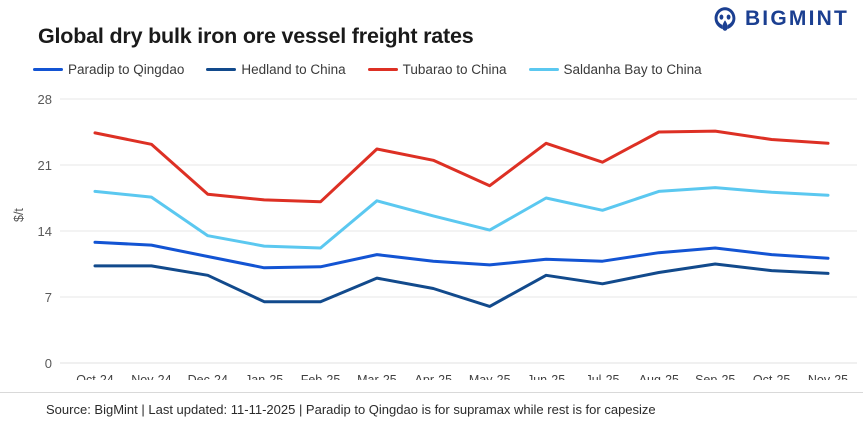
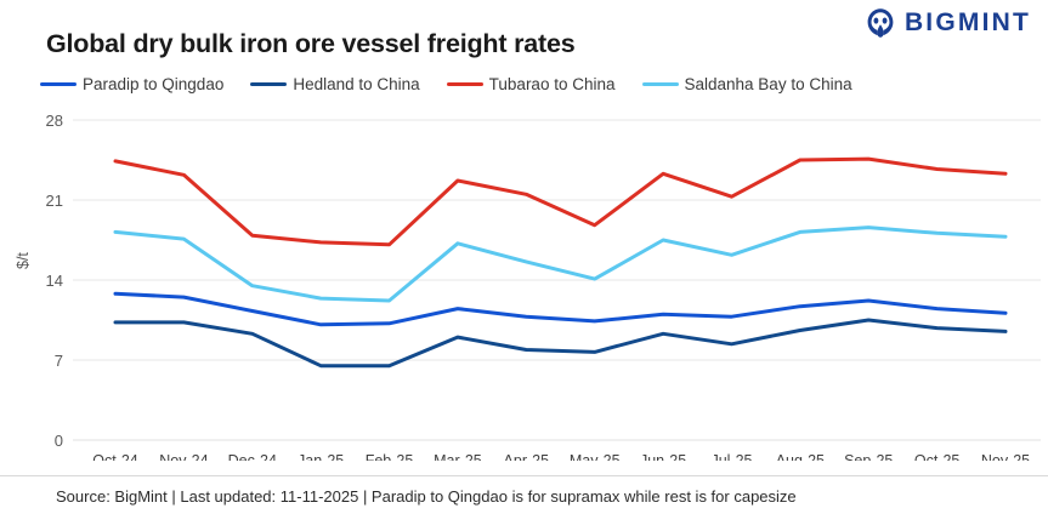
Hedland to China/May-25: 6 -> 8
